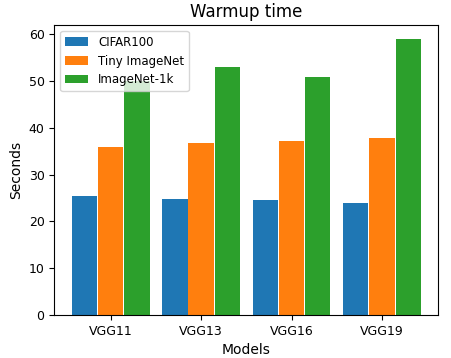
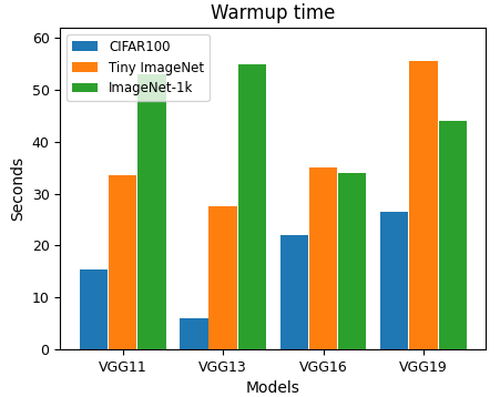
CIFAR100/VGG11: 25.5 -> 15.5
Tiny ImageNet/VGG11: 36.0 -> 33.5
ImageNet-1k/VGG11: 50 -> 53
CIFAR100/VGG13: 24.8 -> 6.0
Tiny ImageNet/VGG13: 36.8 -> 27.5
ImageNet-1k/VGG13: 53 -> 55
CIFAR100/VGG16: 24.5 -> 22.0
Tiny ImageNet/VGG16: 37.2 -> 35.0
ImageNet-1k/VGG16: 51 -> 34
CIFAR100/VGG19: 24.0 -> 26.5
Tiny ImageNet/VGG19: 37.8 -> 55.5
ImageNet-1k/VGG19: 59 -> 44
